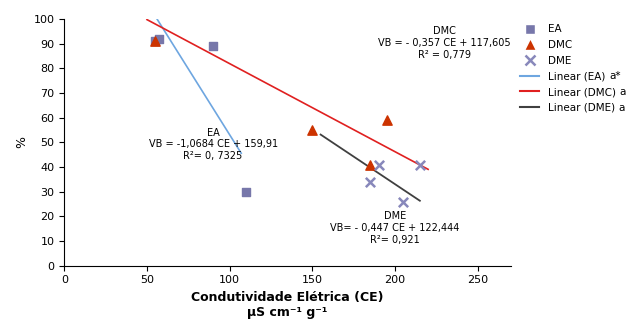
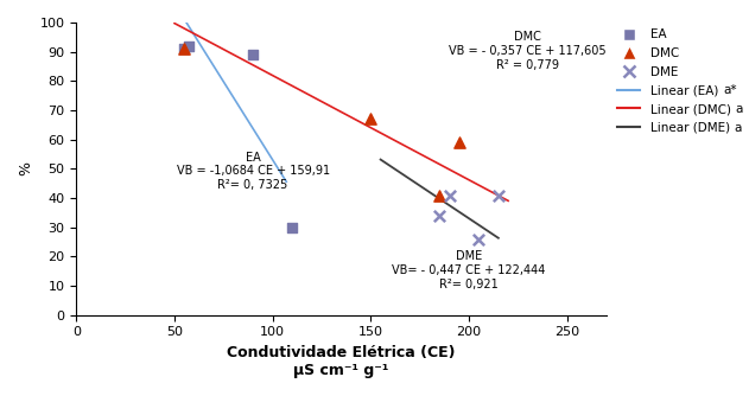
DMC/150: 55 -> 67
